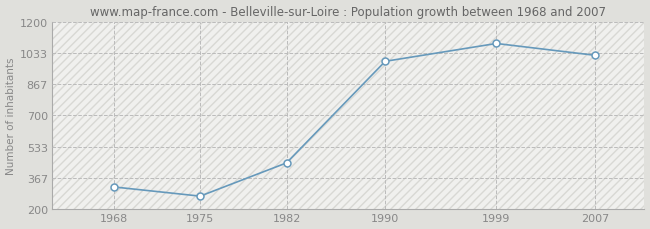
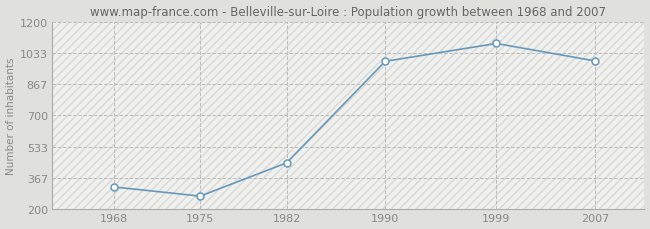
2007: 1020 -> 990
